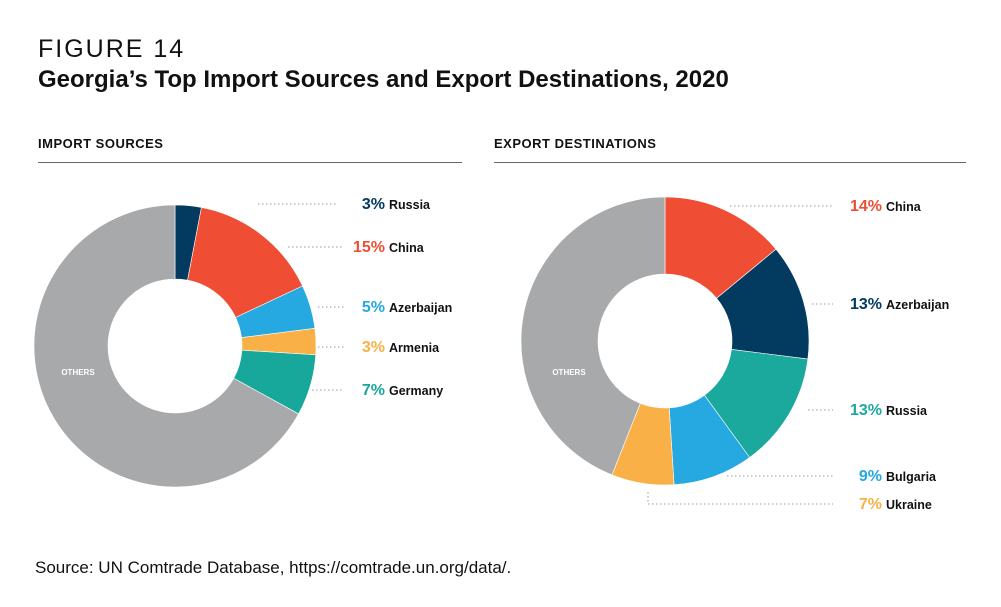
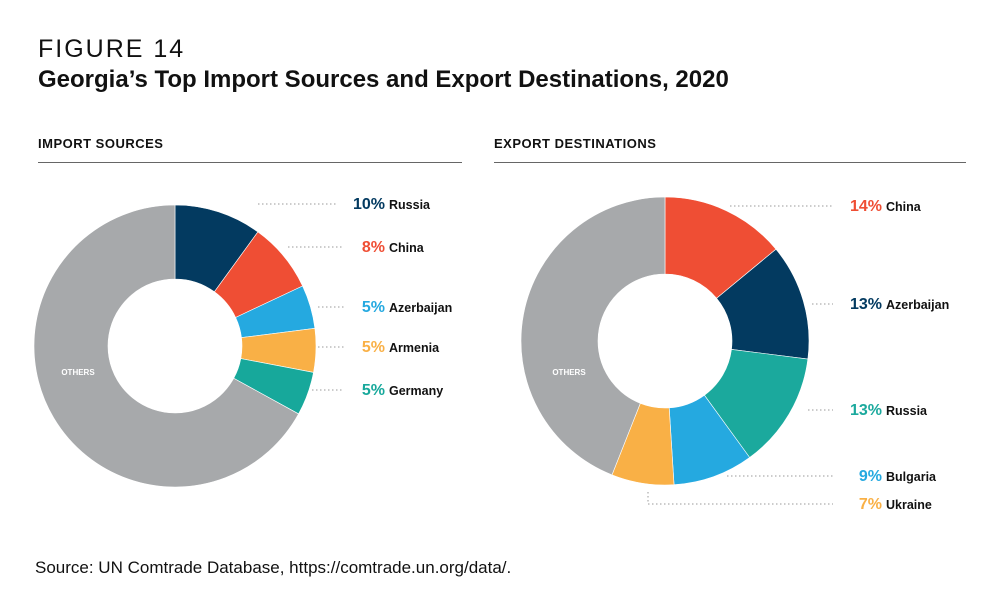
IMPORT SOURCES/Russia: 3% -> 10%
IMPORT SOURCES/China: 15% -> 8%
IMPORT SOURCES/Armenia: 3% -> 5%
IMPORT SOURCES/Germany: 7% -> 5%
